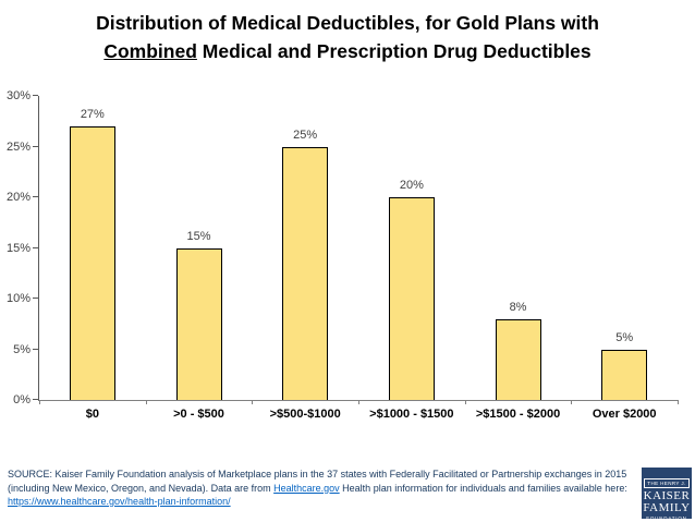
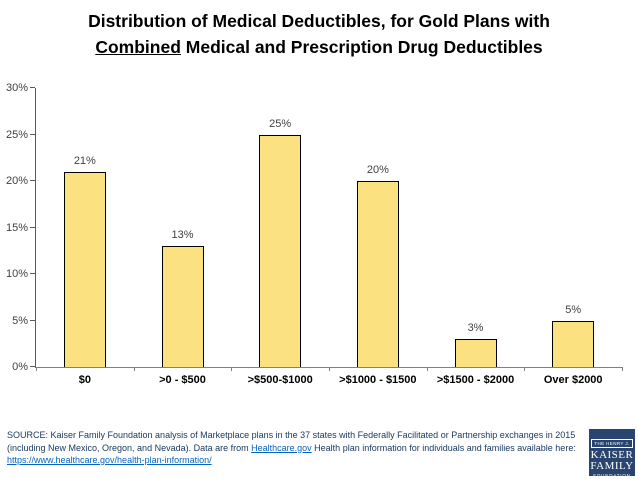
$0: 27% -> 21%
>0 - $500: 15% -> 13%
>$1500 - $2000: 8% -> 3%
